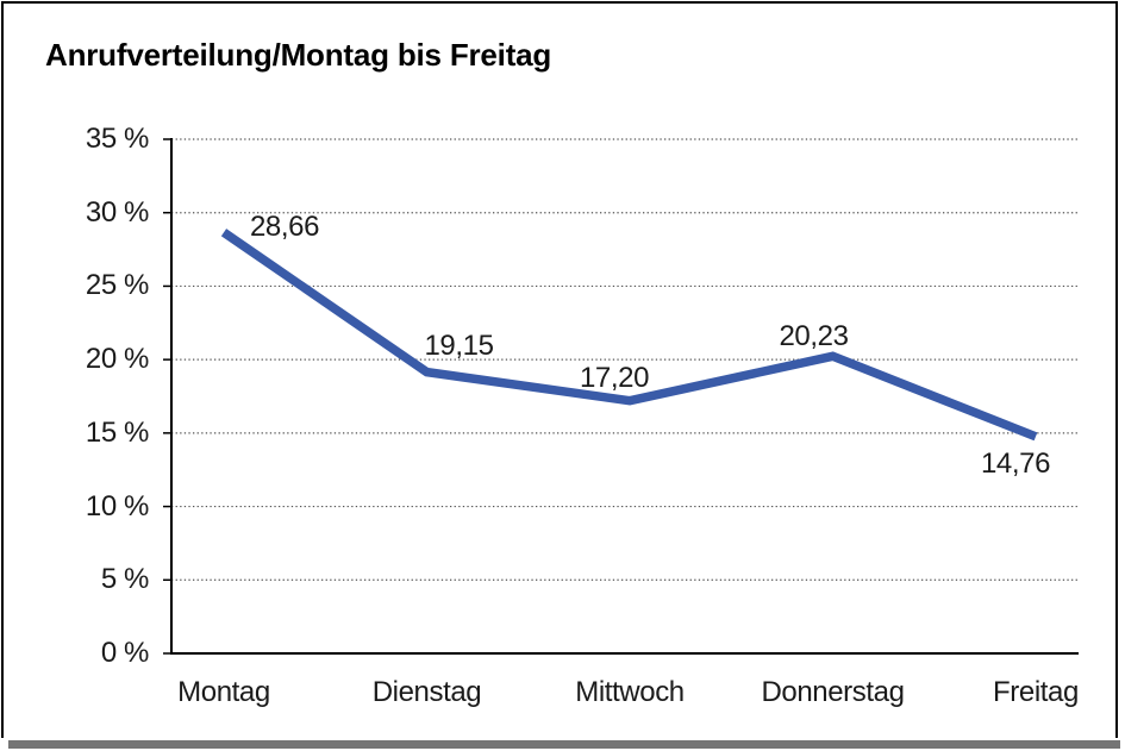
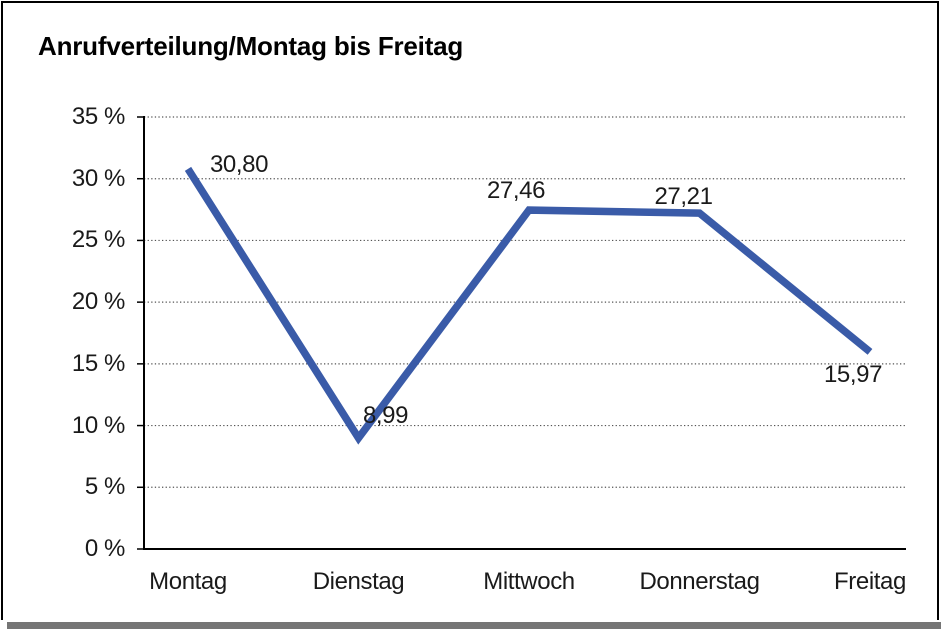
Montag: 28,66 -> 30,80
Dienstag: 19,15 -> 8,99
Mittwoch: 17,20 -> 27,46
Donnerstag: 20,23 -> 27,21
Freitag: 14,76 -> 15,97
